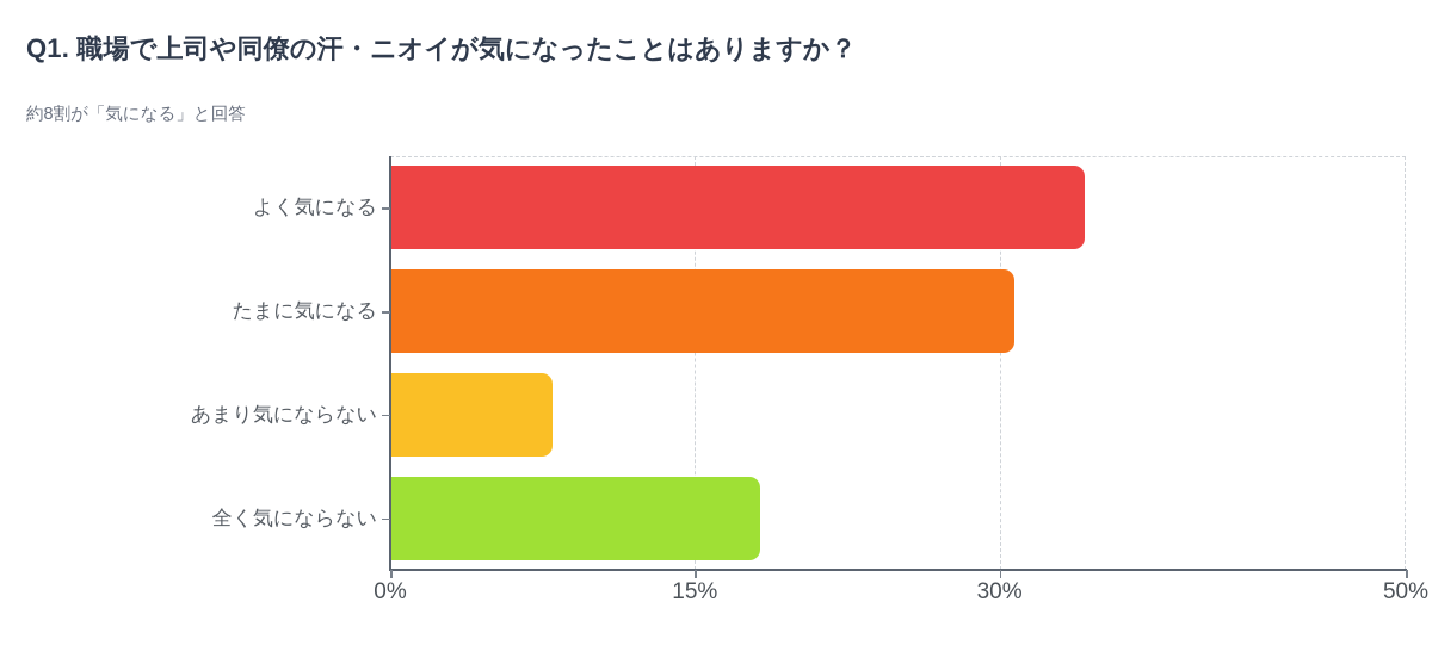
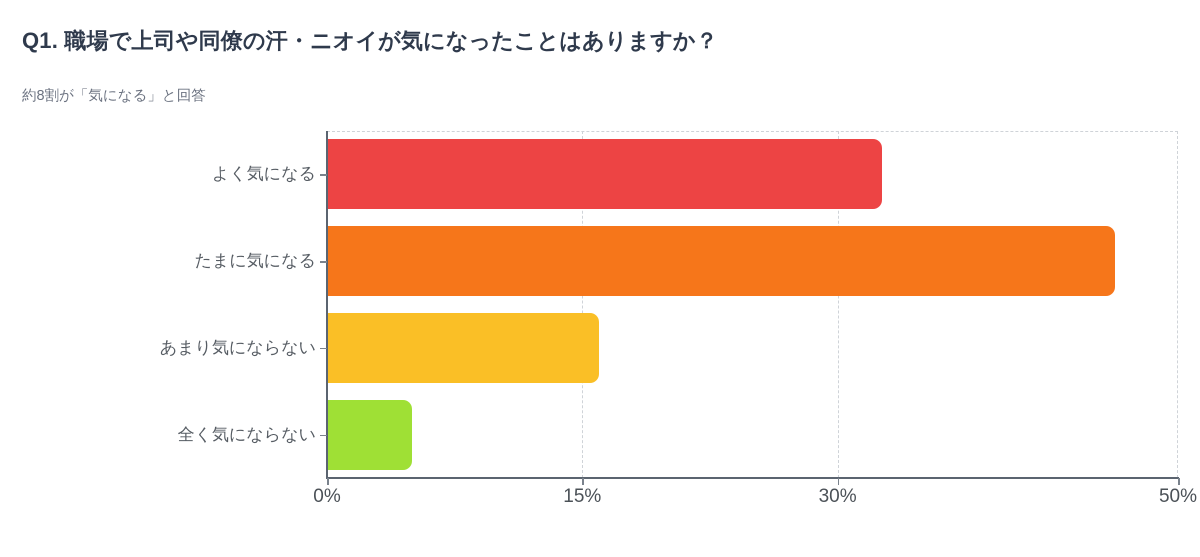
よく気になる: 34.2% -> 32.6%
たまに気になる: 30.7% -> 46.3%
あまり気にならない: 8.0% -> 16.0%
全く気にならない: 18.2% -> 5.0%
